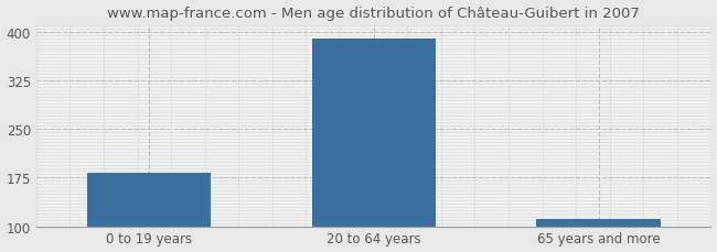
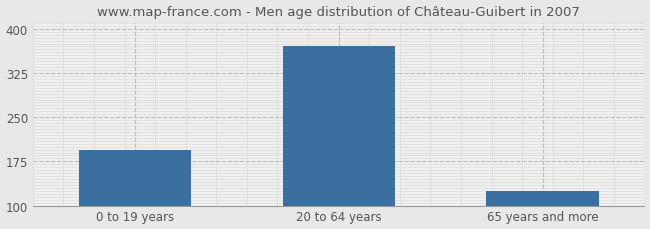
0 to 19 years: 183 -> 194
20 to 64 years: 390 -> 370
65 years and more: 112 -> 124
